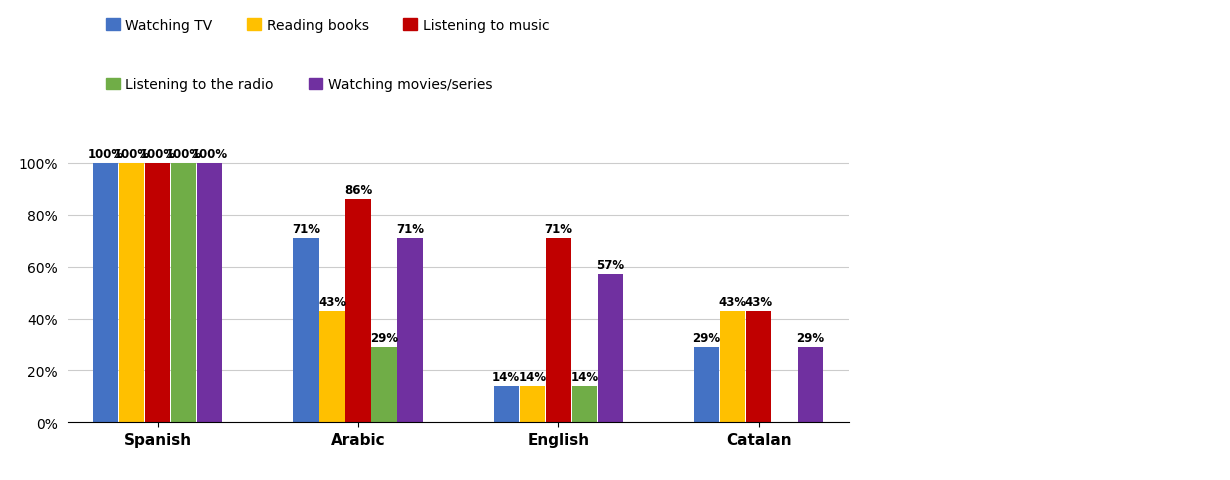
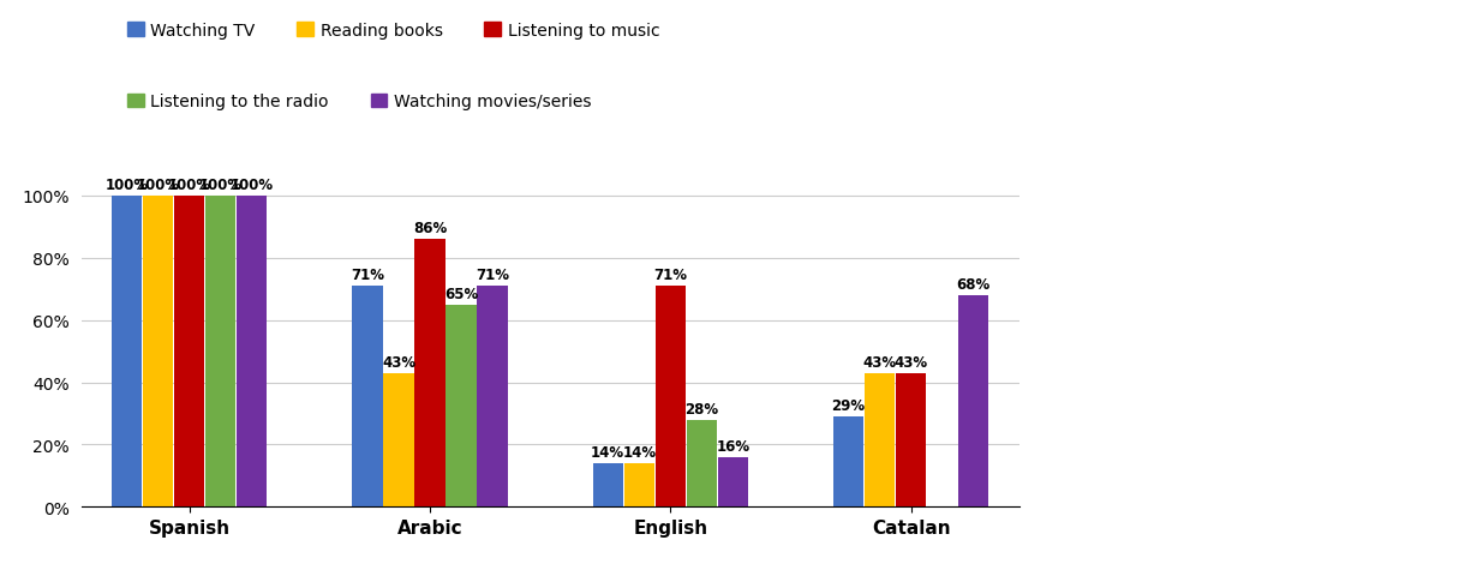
Listening to the radio/Arabic: 29% -> 65%
Listening to the radio/English: 14% -> 28%
Watching movies/series/English: 57% -> 16%
Watching movies/series/Catalan: 29% -> 68%
